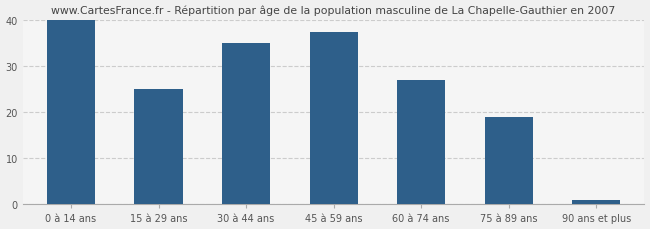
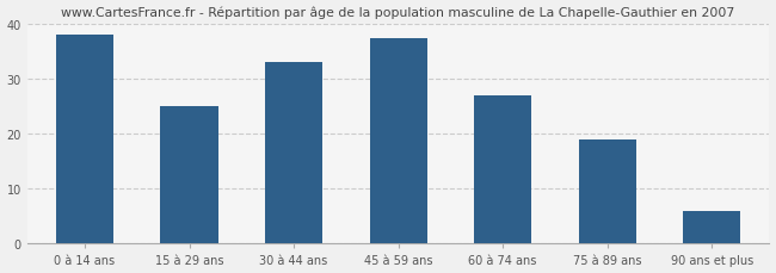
0 à 14 ans: 40.0 -> 38.0
30 à 44 ans: 35.0 -> 33.0
90 ans et plus: 1.0 -> 6.0
